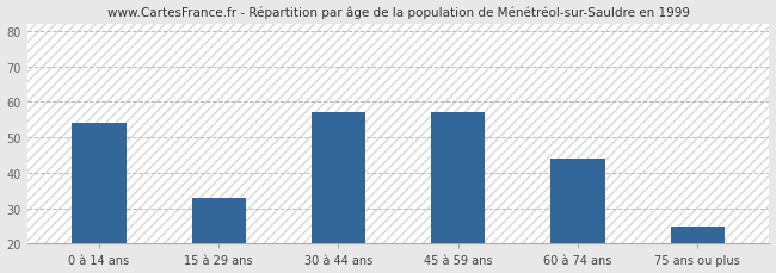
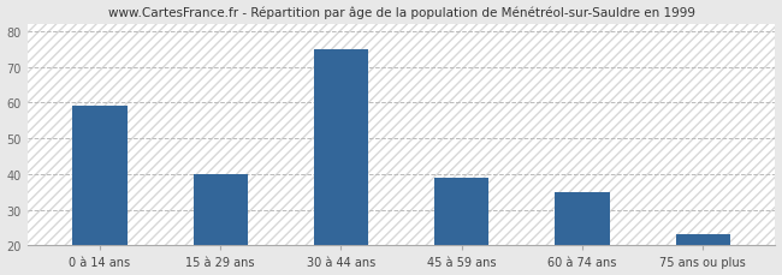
0 à 14 ans: 54 -> 59
15 à 29 ans: 33 -> 40
30 à 44 ans: 57 -> 75
45 à 59 ans: 57 -> 39
60 à 74 ans: 44 -> 35
75 ans ou plus: 25 -> 23
